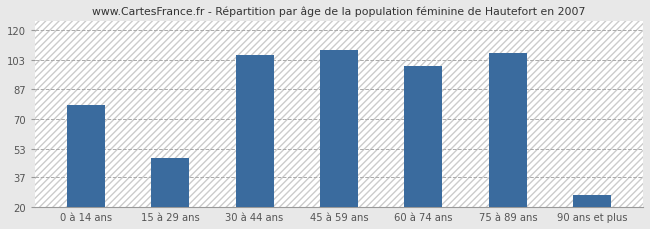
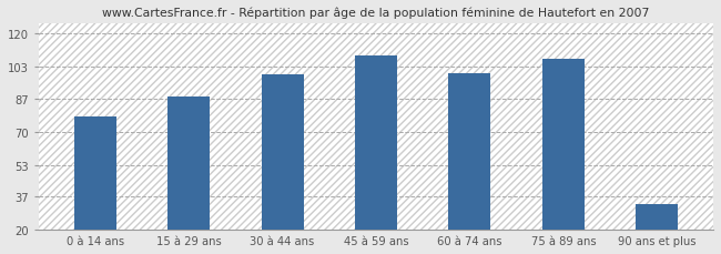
15 à 29 ans: 48 -> 88
30 à 44 ans: 106 -> 99
90 ans et plus: 27 -> 33
